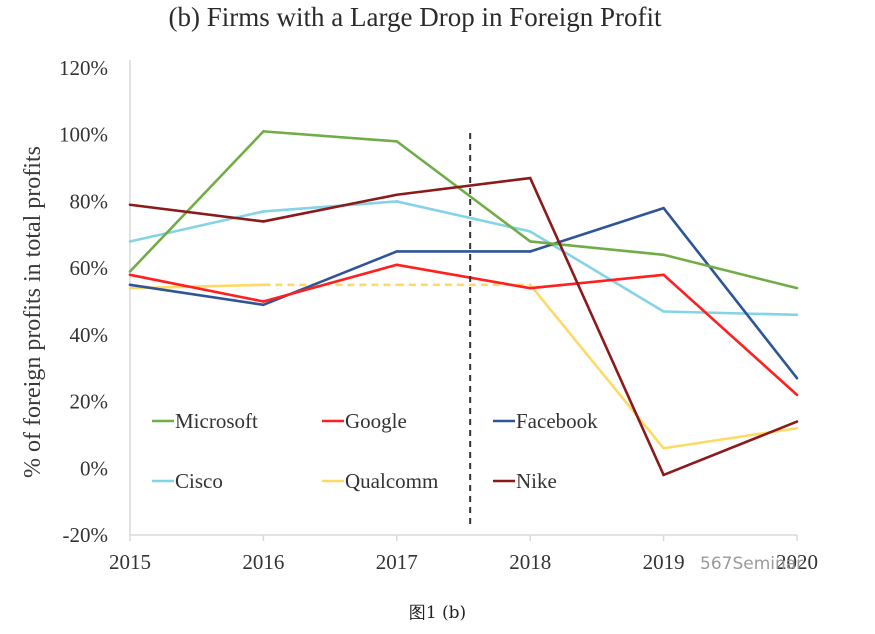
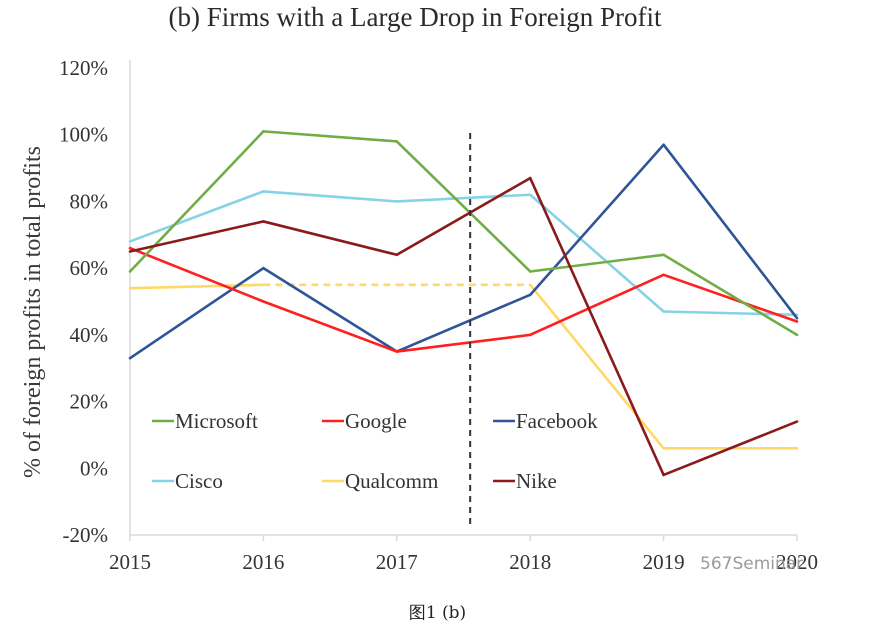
Google/2015: 58% -> 66%
Facebook/2015: 55% -> 33%
Nike/2015: 79% -> 65%
Facebook/2016: 49% -> 60%
Cisco/2016: 77% -> 83%
Google/2017: 61% -> 35%
Facebook/2017: 65% -> 35%
Nike/2017: 82% -> 64%
Microsoft/2018: 68% -> 59%
Google/2018: 54% -> 40%
Facebook/2018: 65% -> 52%
Cisco/2018: 71% -> 82%
Facebook/2019: 78% -> 97%
Microsoft/2020: 54% -> 40%
Google/2020: 22% -> 44%
Facebook/2020: 27% -> 45%
Qualcomm/2020: 12% -> 6%
